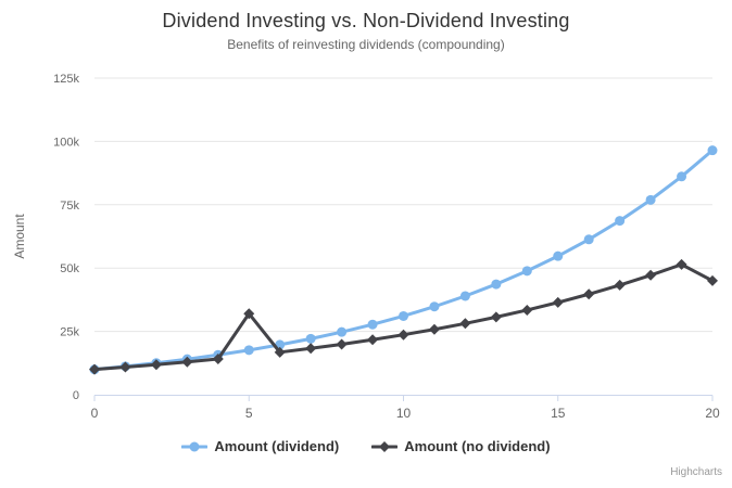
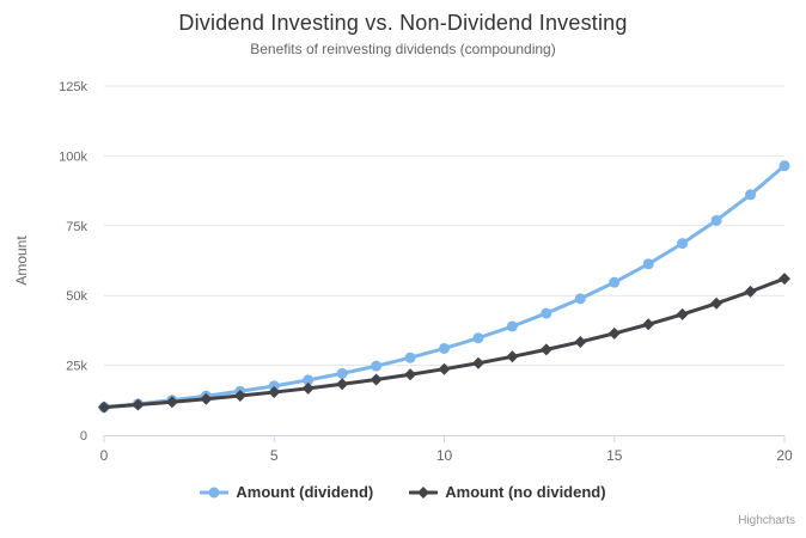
Amount (no dividend)/5: 32k -> 15k
Amount (no dividend)/20: 45k -> 56k
